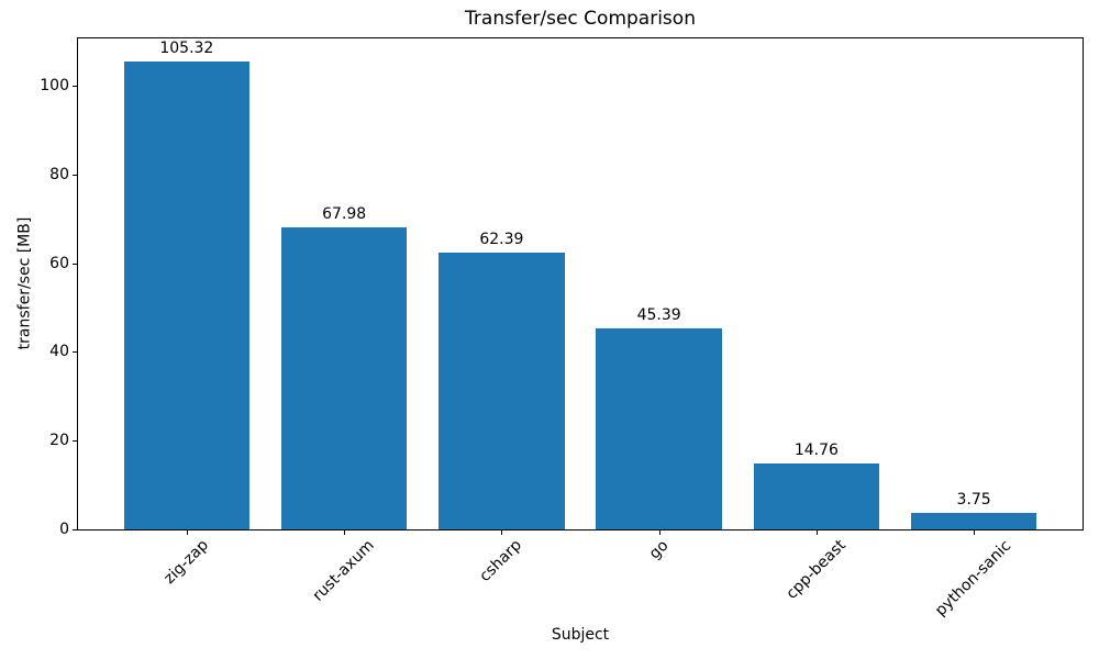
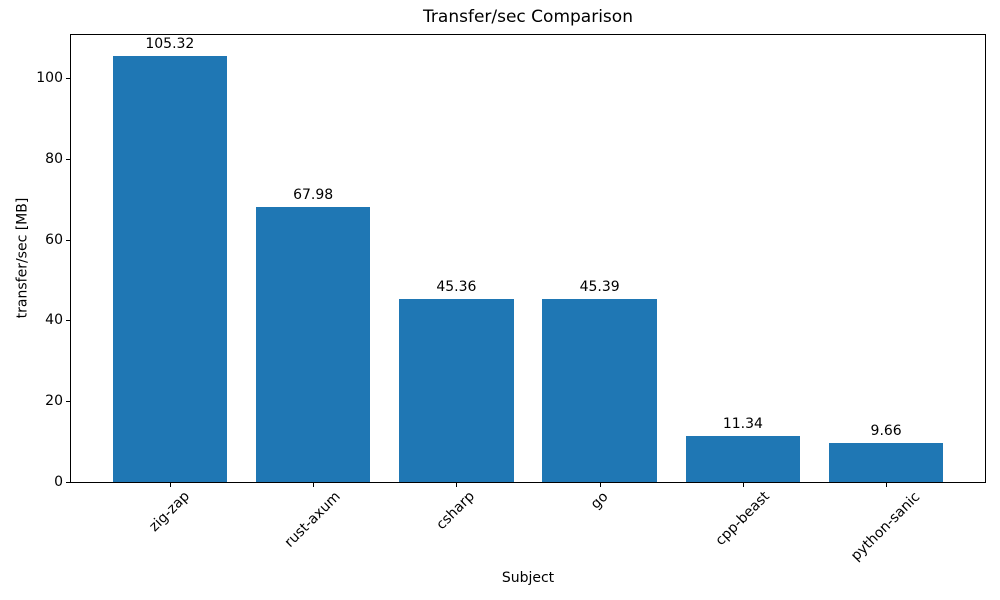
csharp: 62.39 -> 45.36
cpp-beast: 14.76 -> 11.34
python-sanic: 3.75 -> 9.66
